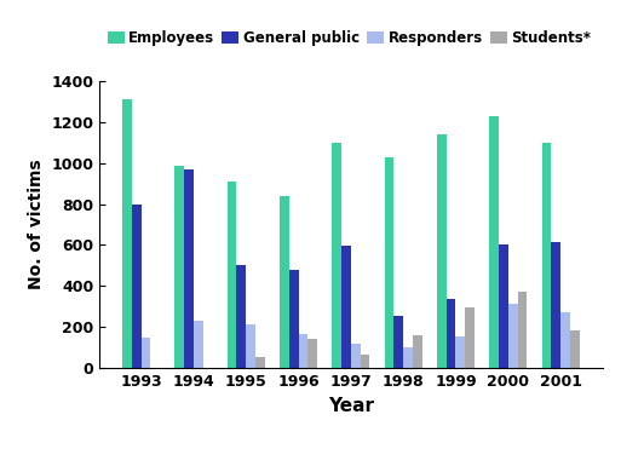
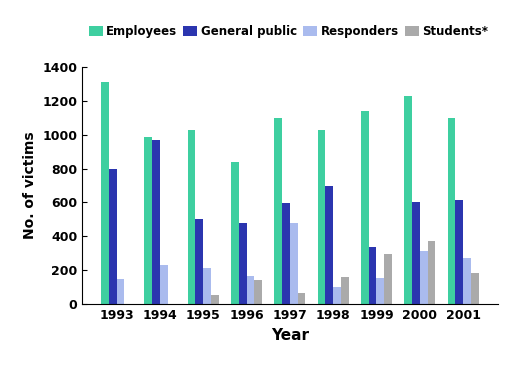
Employees/1995: 910 -> 1030
Responders/1997: 120 -> 480
General public/1998: 260 -> 700
